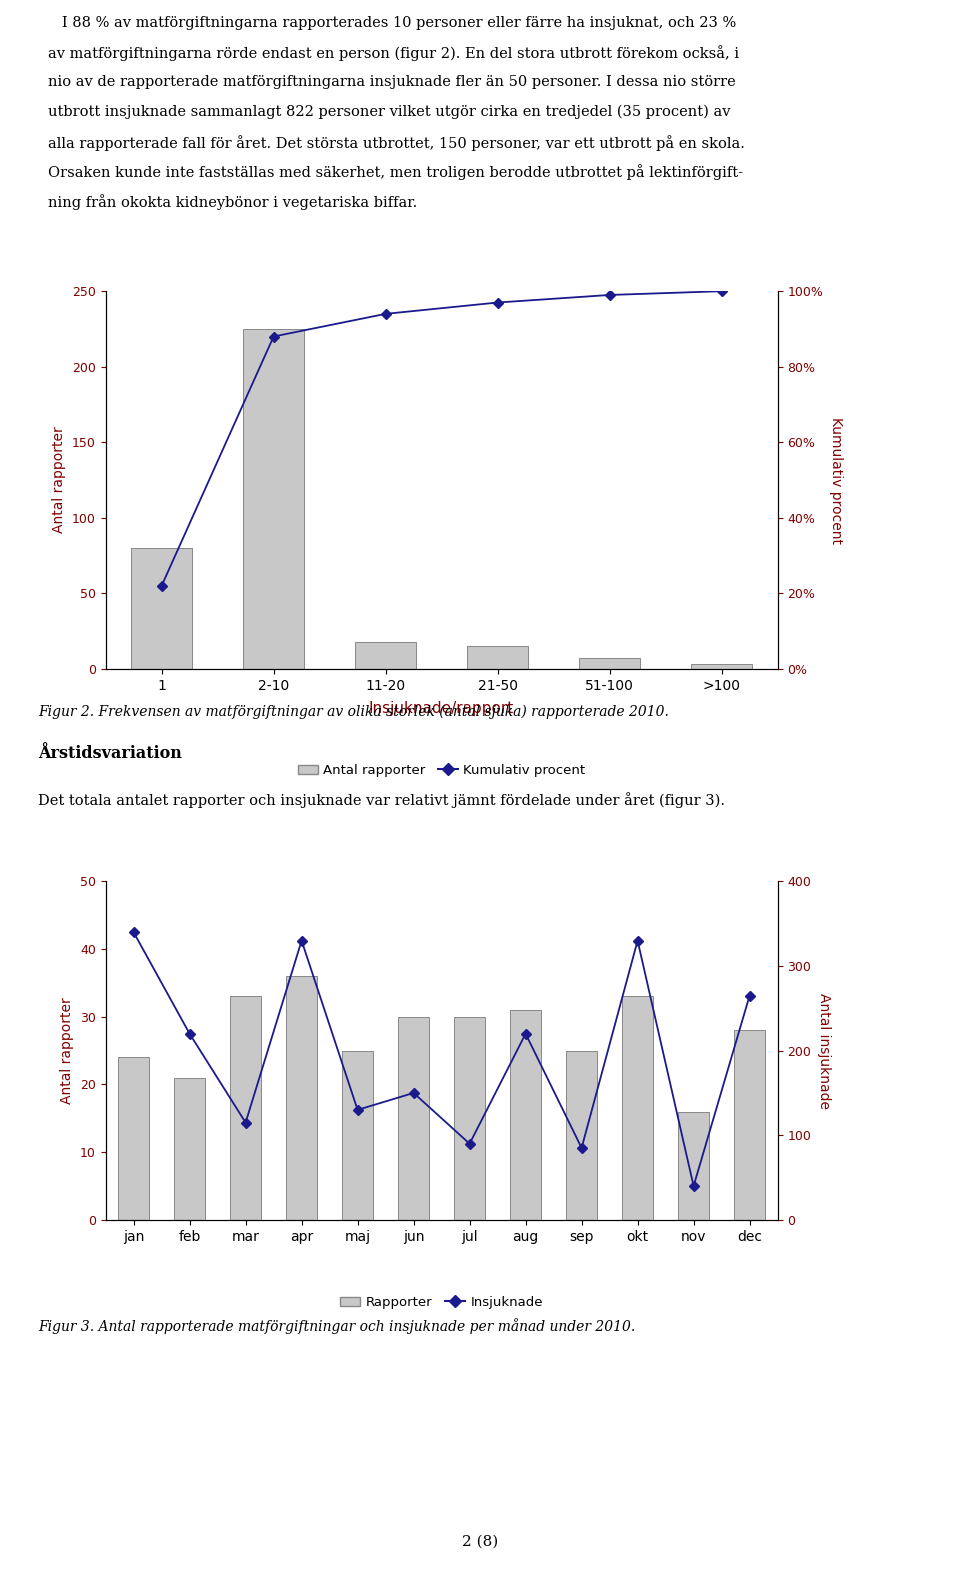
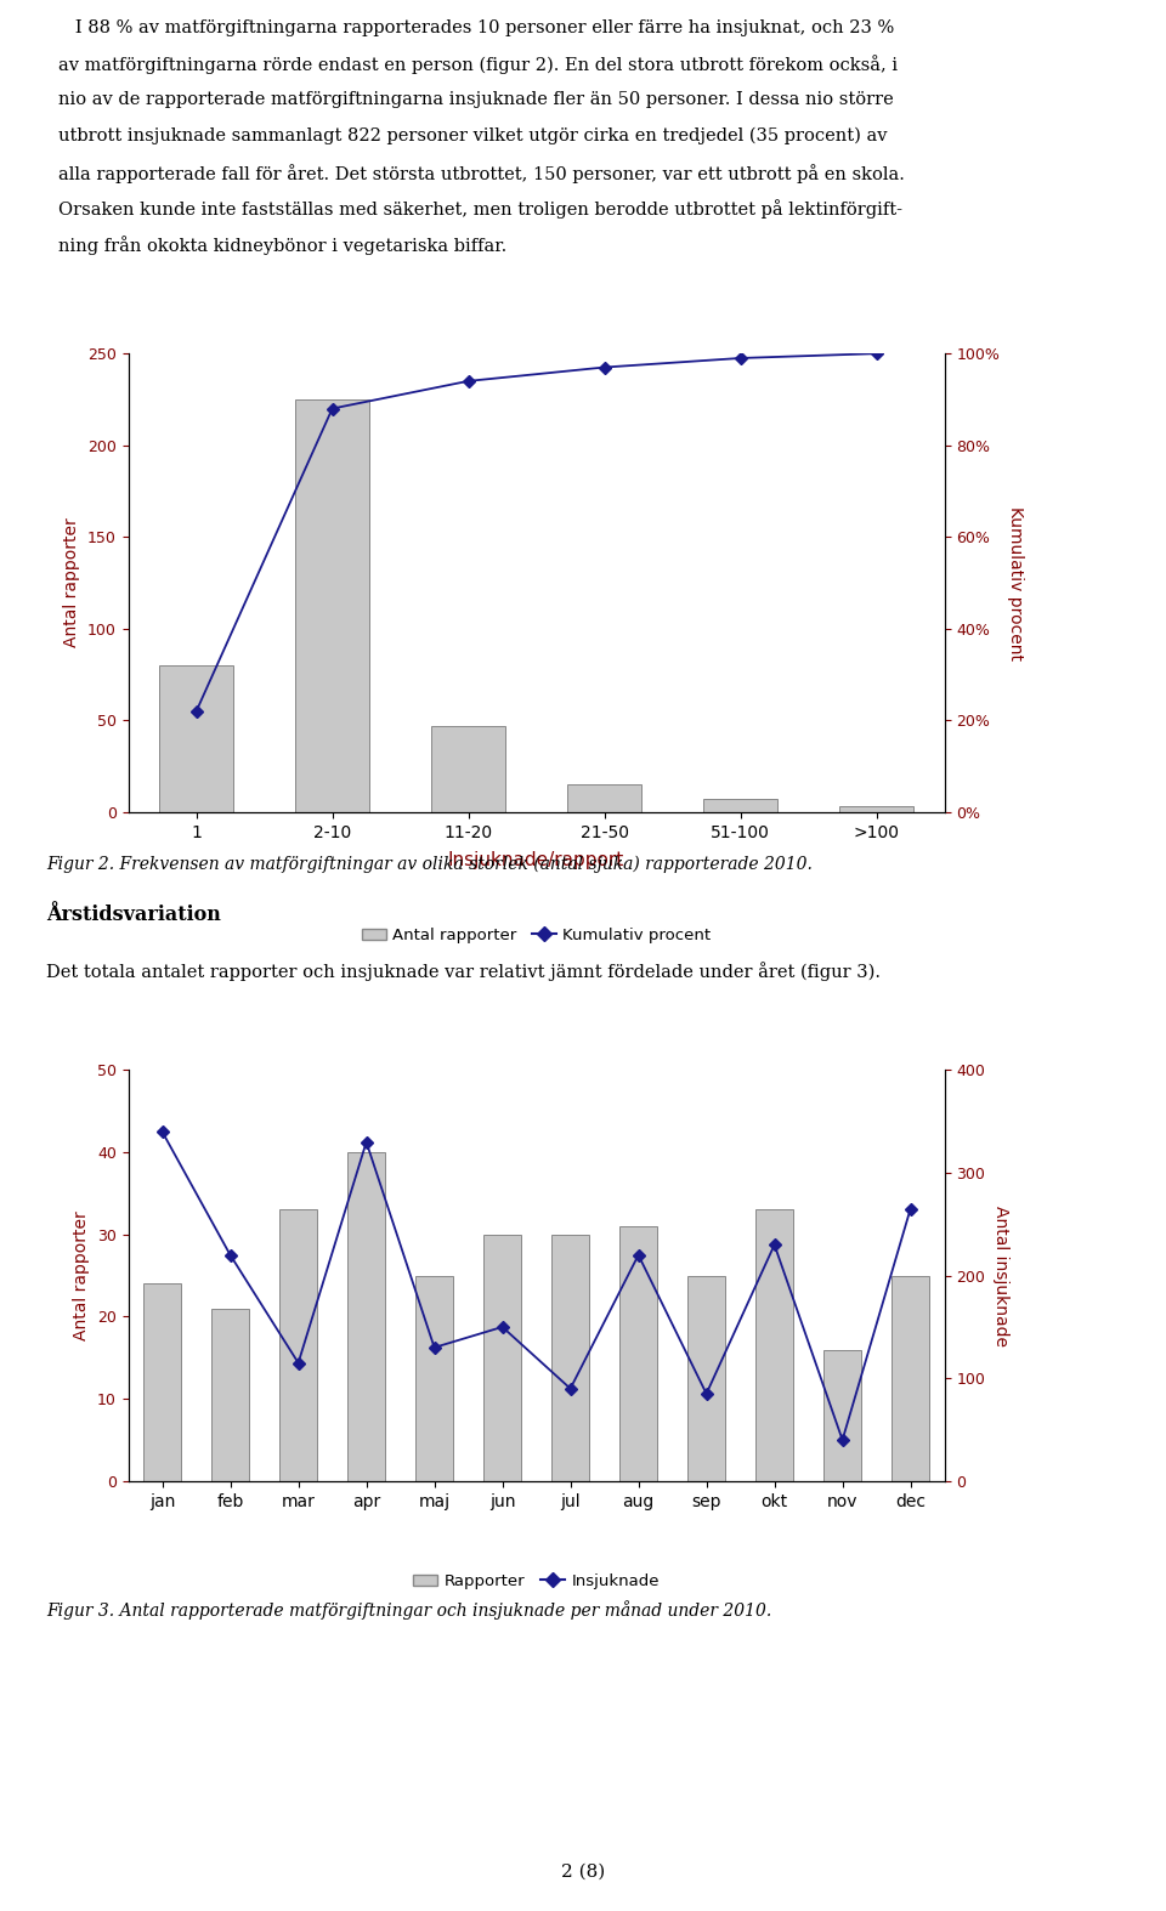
Antal rapporter/11-20: 18 -> 47
Rapporter/apr: 36 -> 40
Insjuknade/okt: 330 -> 230
Rapporter/dec: 28 -> 25
